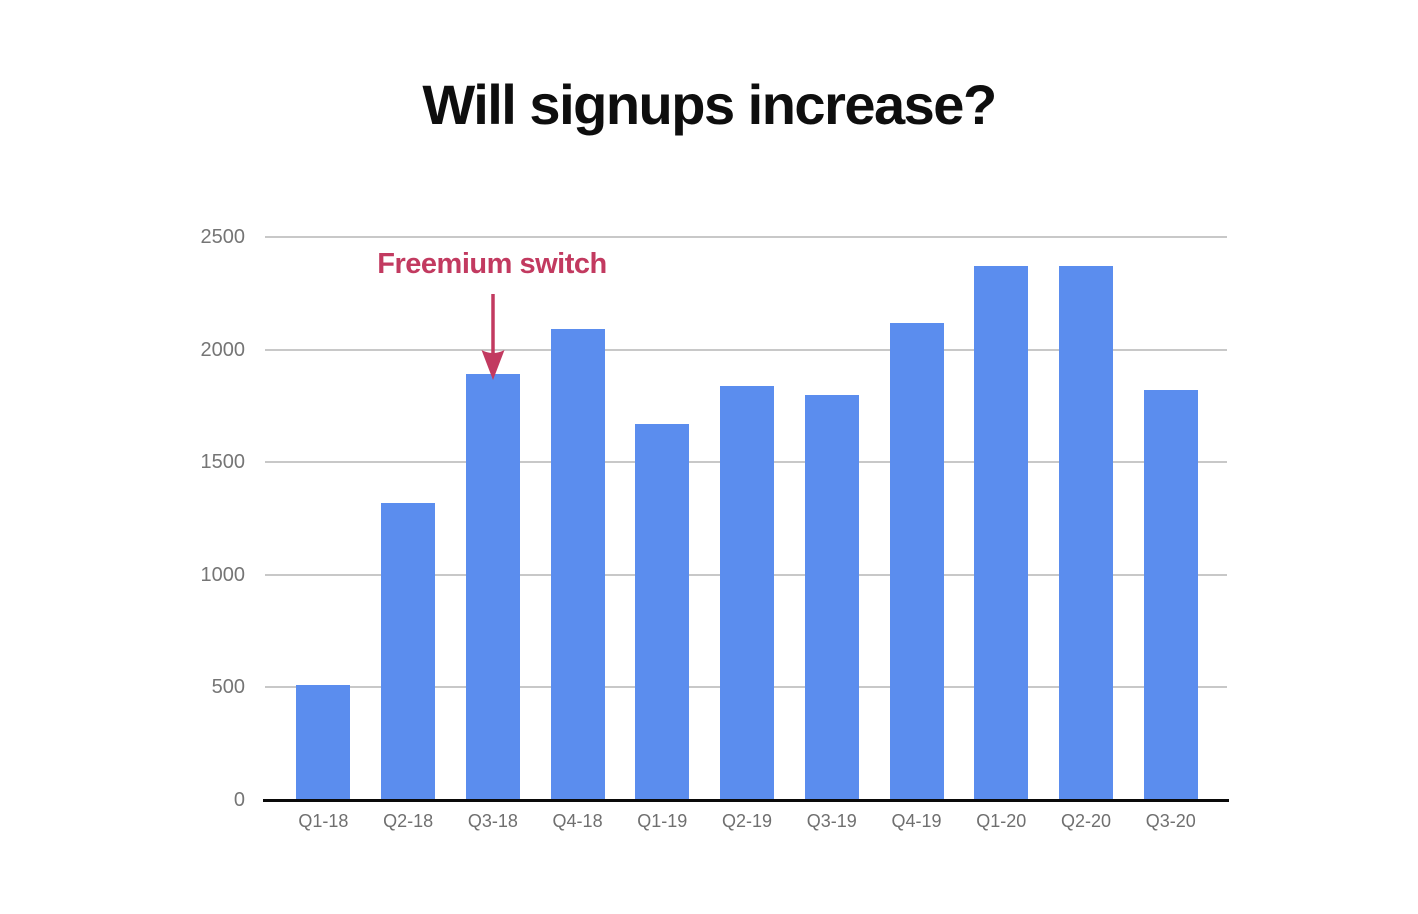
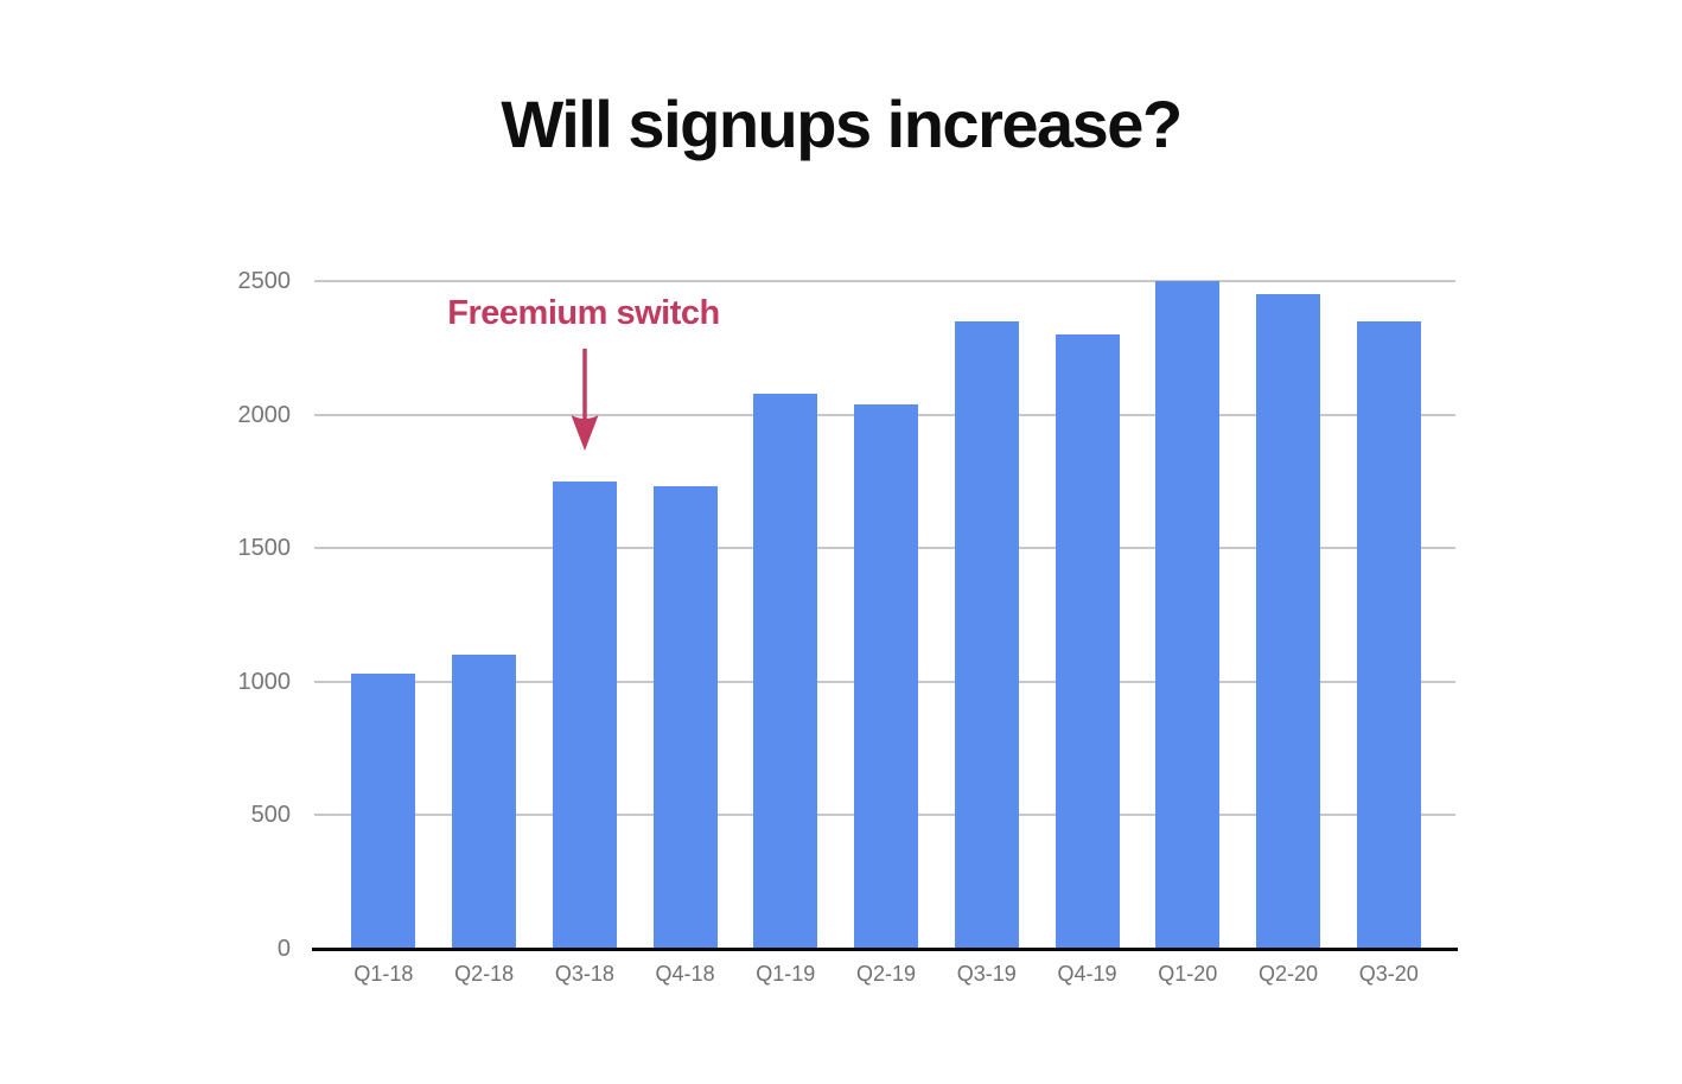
Q1-18: 510 -> 1030
Q2-18: 1320 -> 1100
Q3-18: 1890 -> 1750
Q4-18: 2090 -> 1730
Q1-19: 1670 -> 2080
Q2-19: 1840 -> 2040
Q3-19: 1800 -> 2350
Q4-19: 2120 -> 2300
Q1-20: 2370 -> 2500
Q2-20: 2370 -> 2450
Q3-20: 1820 -> 2350
